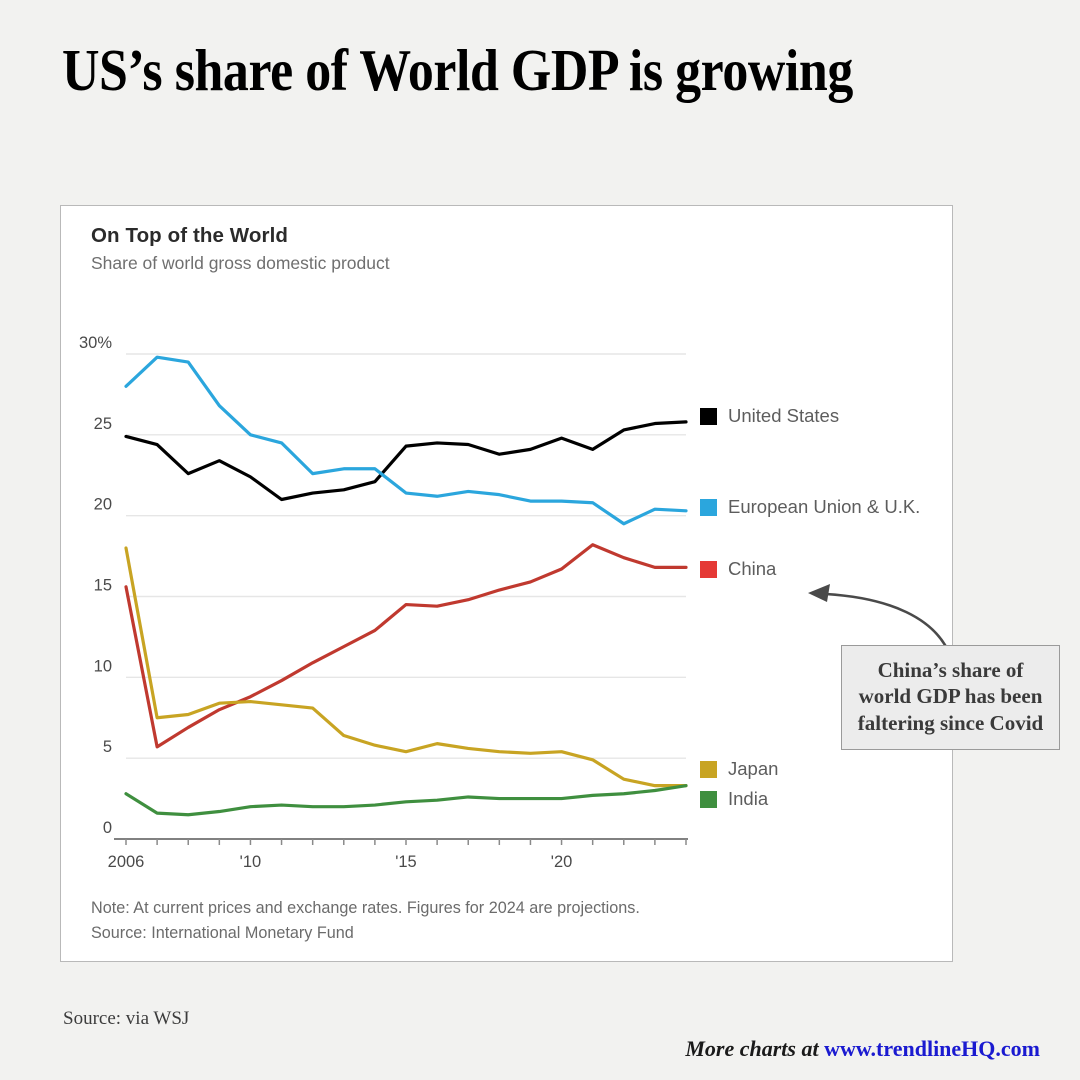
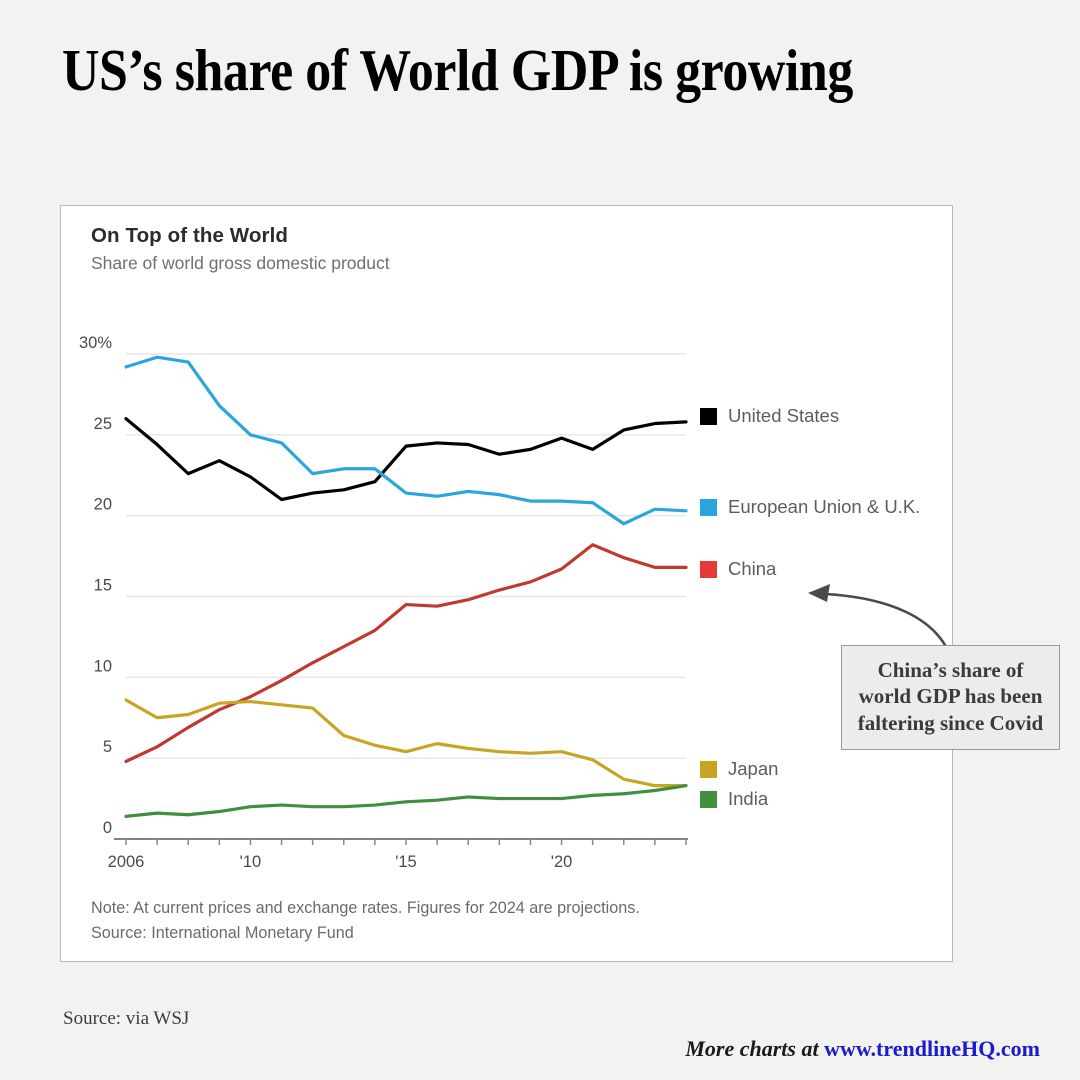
United States/2006: 24.9% -> 26.0%
European Union & U.K./2006: 28.0% -> 29.2%
China/2006: 15.6% -> 4.8%
Japan/2006: 18.0% -> 8.6%
India/2006: 2.8% -> 1.4%
